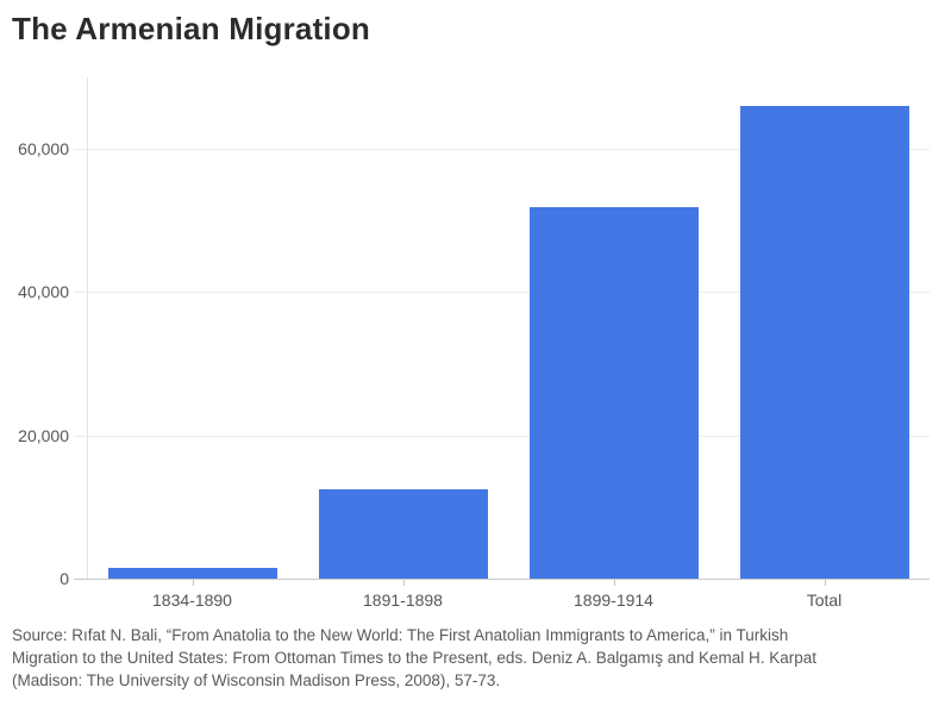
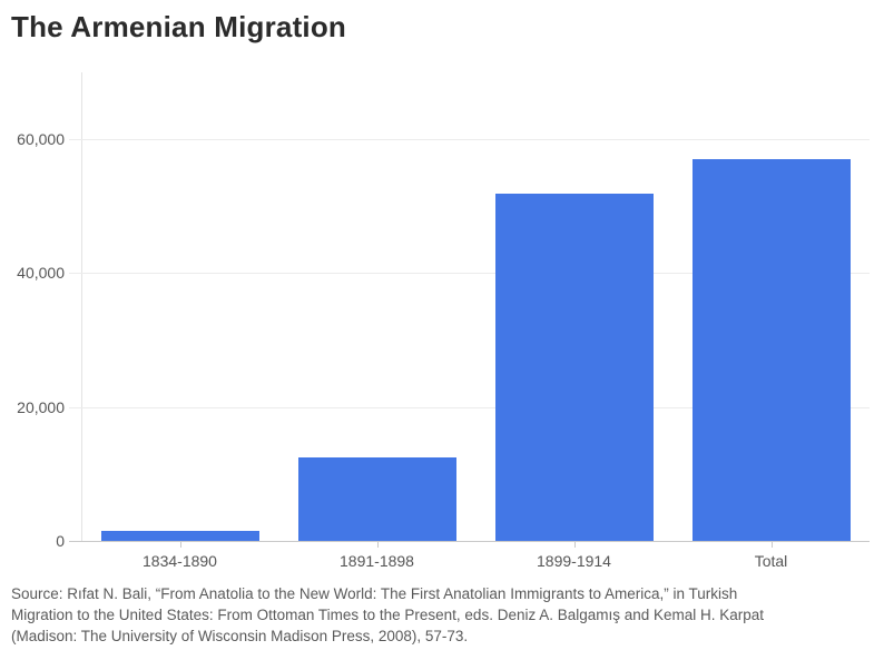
Total: 66000 -> 57000
